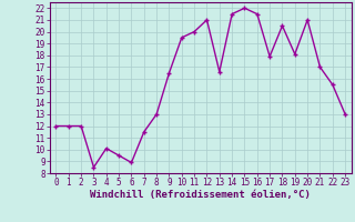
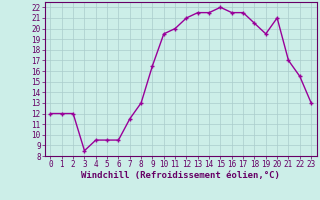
4: 10.1 -> 9.5
6: 8.9 -> 9.5
13: 16.6 -> 21.5
17: 17.9 -> 21.5
19: 18.1 -> 19.5
